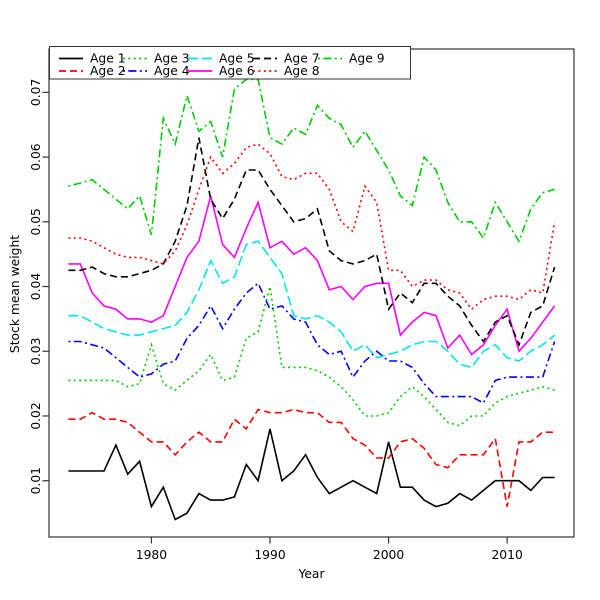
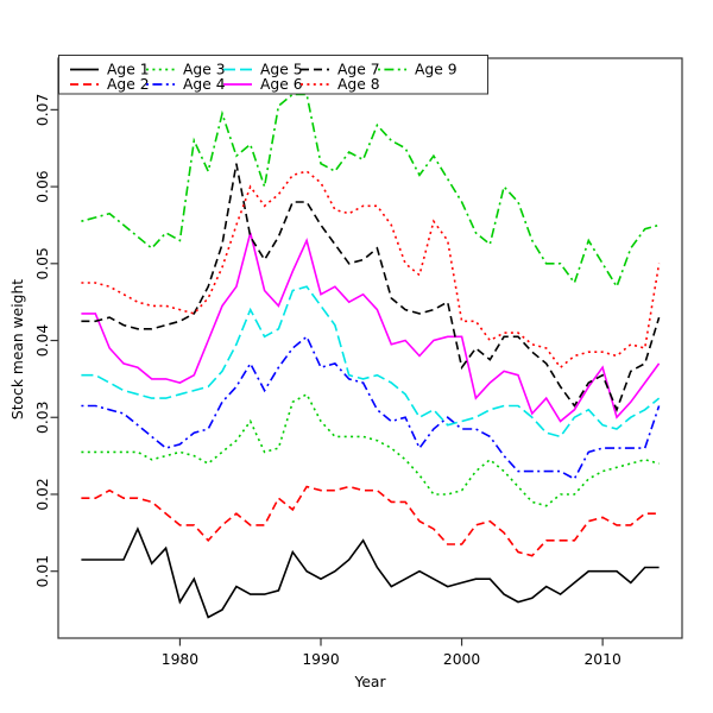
Age 3/1980: 0.031 -> 0.025
Age 9/1980: 0.048 -> 0.053
Age 1/1990: 0.018 -> 0.009
Age 3/1990: 0.040 -> 0.029
Age 1/2000: 0.016 -> 0.009
Age 2/2010: 0.006 -> 0.017
